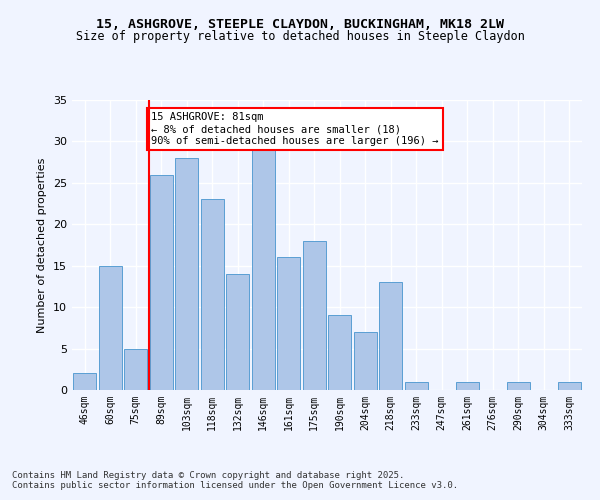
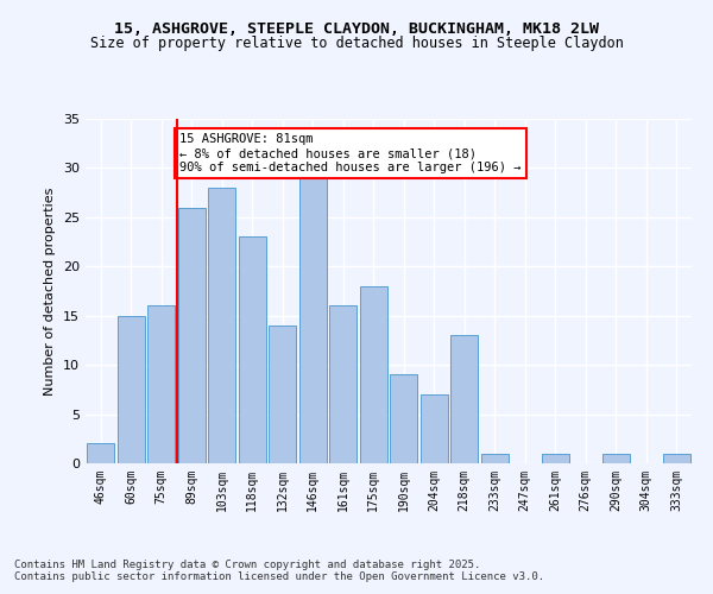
75sqm: 5 -> 16
